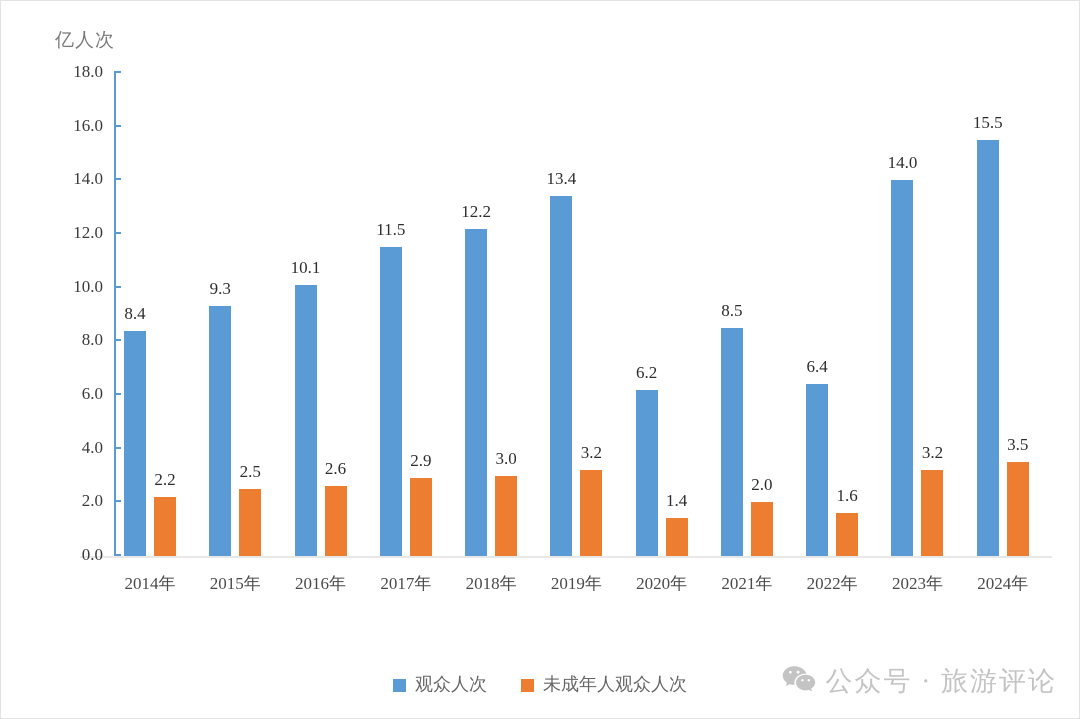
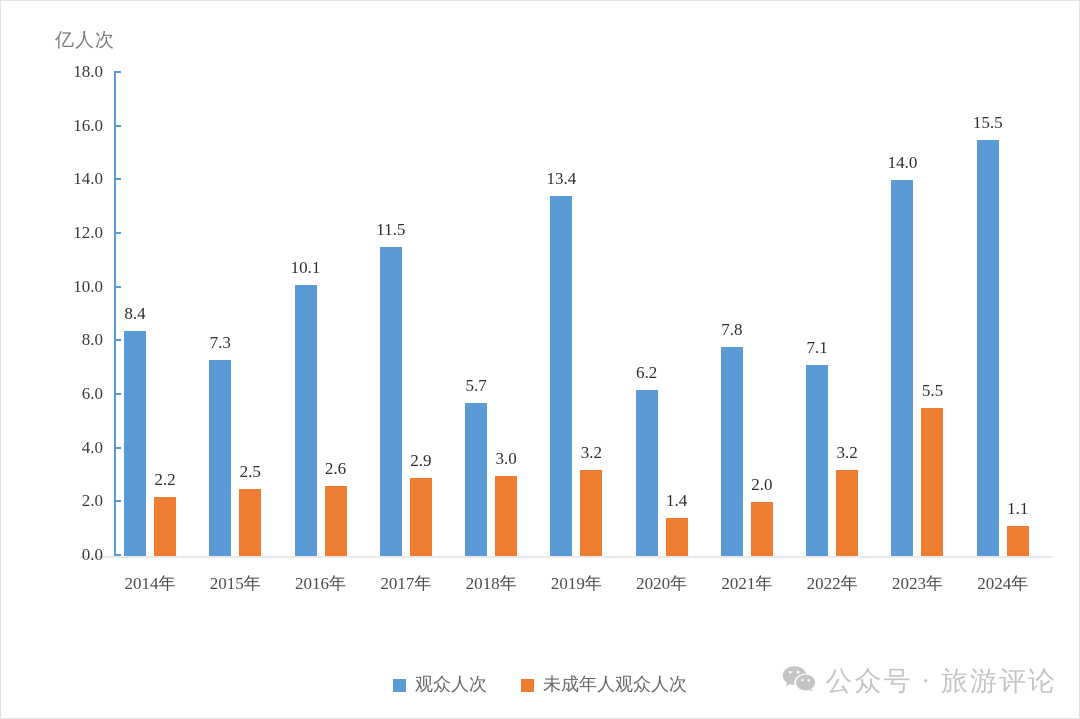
观众人次/2015年: 9.3 -> 7.3
观众人次/2018年: 12.2 -> 5.7
观众人次/2021年: 8.5 -> 7.8
观众人次/2022年: 6.4 -> 7.1
未成年人观众人次/2022年: 1.6 -> 3.2
未成年人观众人次/2023年: 3.2 -> 5.5
未成年人观众人次/2024年: 3.5 -> 1.1
